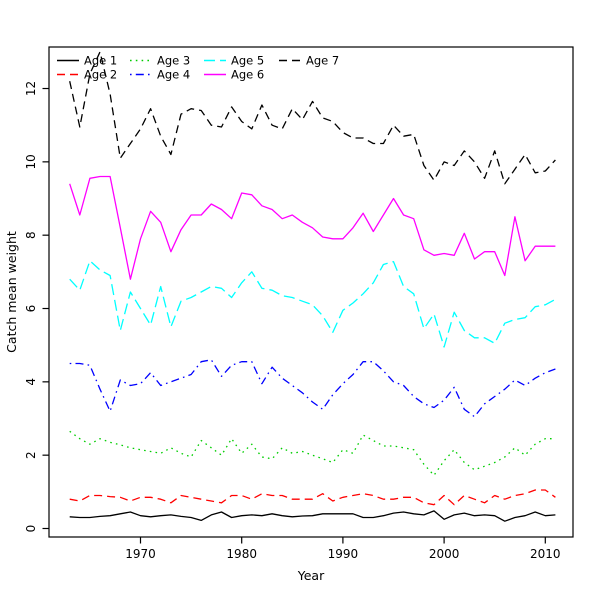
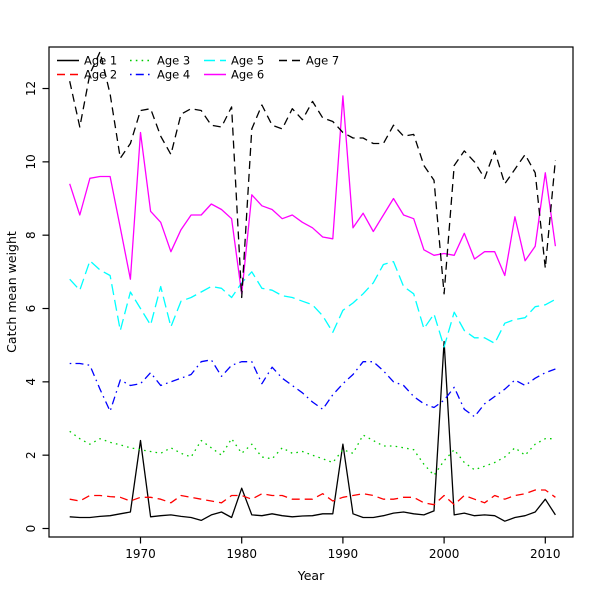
Age 1/1970: 0.3 -> 2.4
Age 6/1970: 7.9 -> 10.8
Age 7/1970: 10.9 -> 11.4
Age 1/1980: 0.3 -> 1.1
Age 6/1980: 9.2 -> 6.4
Age 7/1980: 11.1 -> 6.3
Age 1/1990: 0.4 -> 2.3
Age 6/1990: 7.9 -> 11.8
Age 1/2000: 0.2 -> 5.1
Age 7/2000: 10.0 -> 6.4
Age 1/2010: 0.3 -> 0.8
Age 6/2010: 7.7 -> 9.7
Age 7/2010: 9.8 -> 7.1
